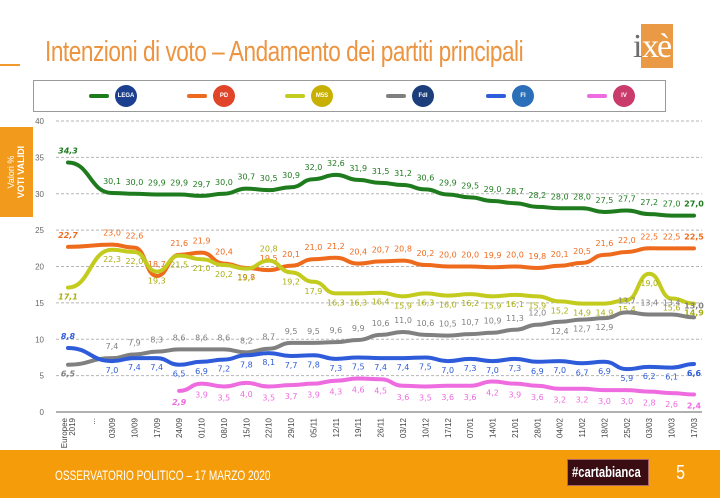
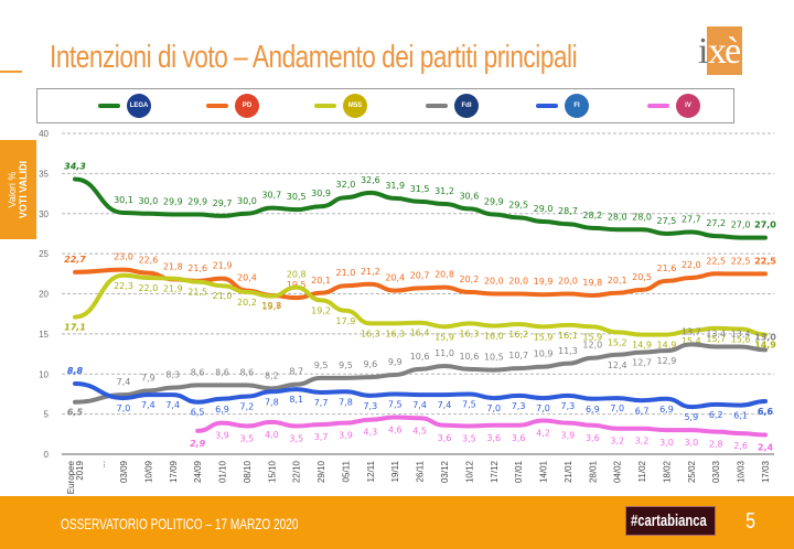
PD/17/09: 18,7 -> 21,8
M5S/17/09: 19,3 -> 21,9
M5S/03/03: 19,0 -> 15,7
